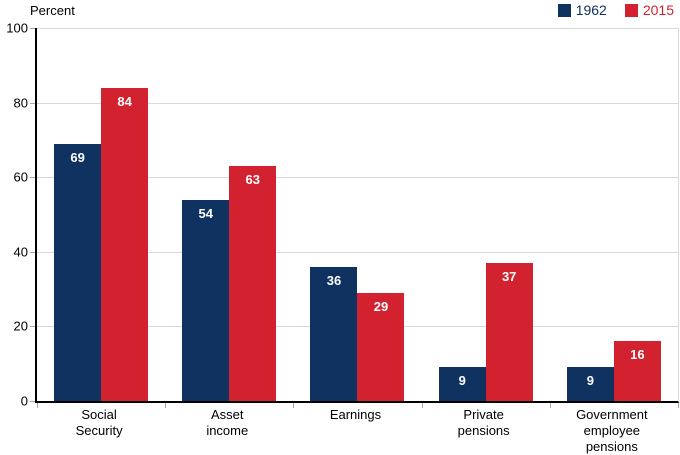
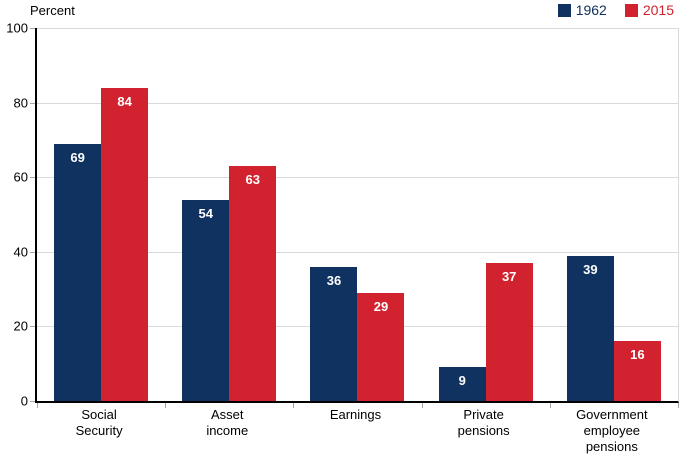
1962/Government employee pensions: 9 -> 39
